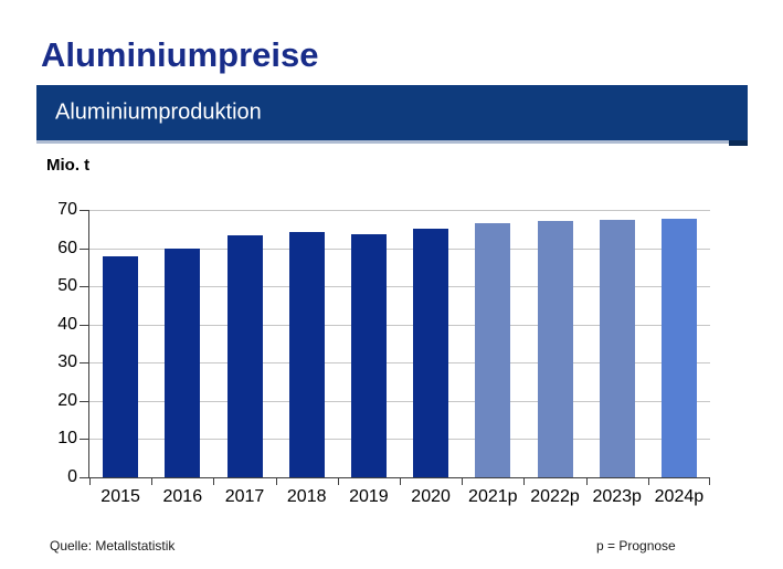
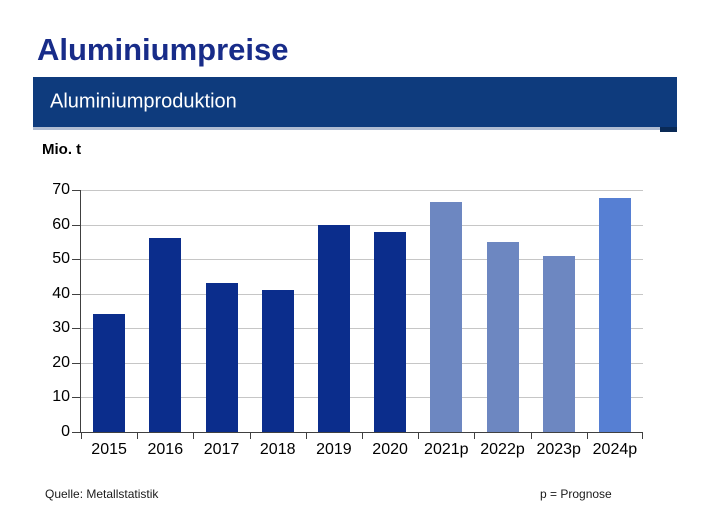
2015: 58 -> 34
2016: 60 -> 56
2017: 63 -> 43
2018: 64 -> 41
2019: 64 -> 60
2020: 65 -> 58
2022p: 67 -> 55
2023p: 67 -> 51
